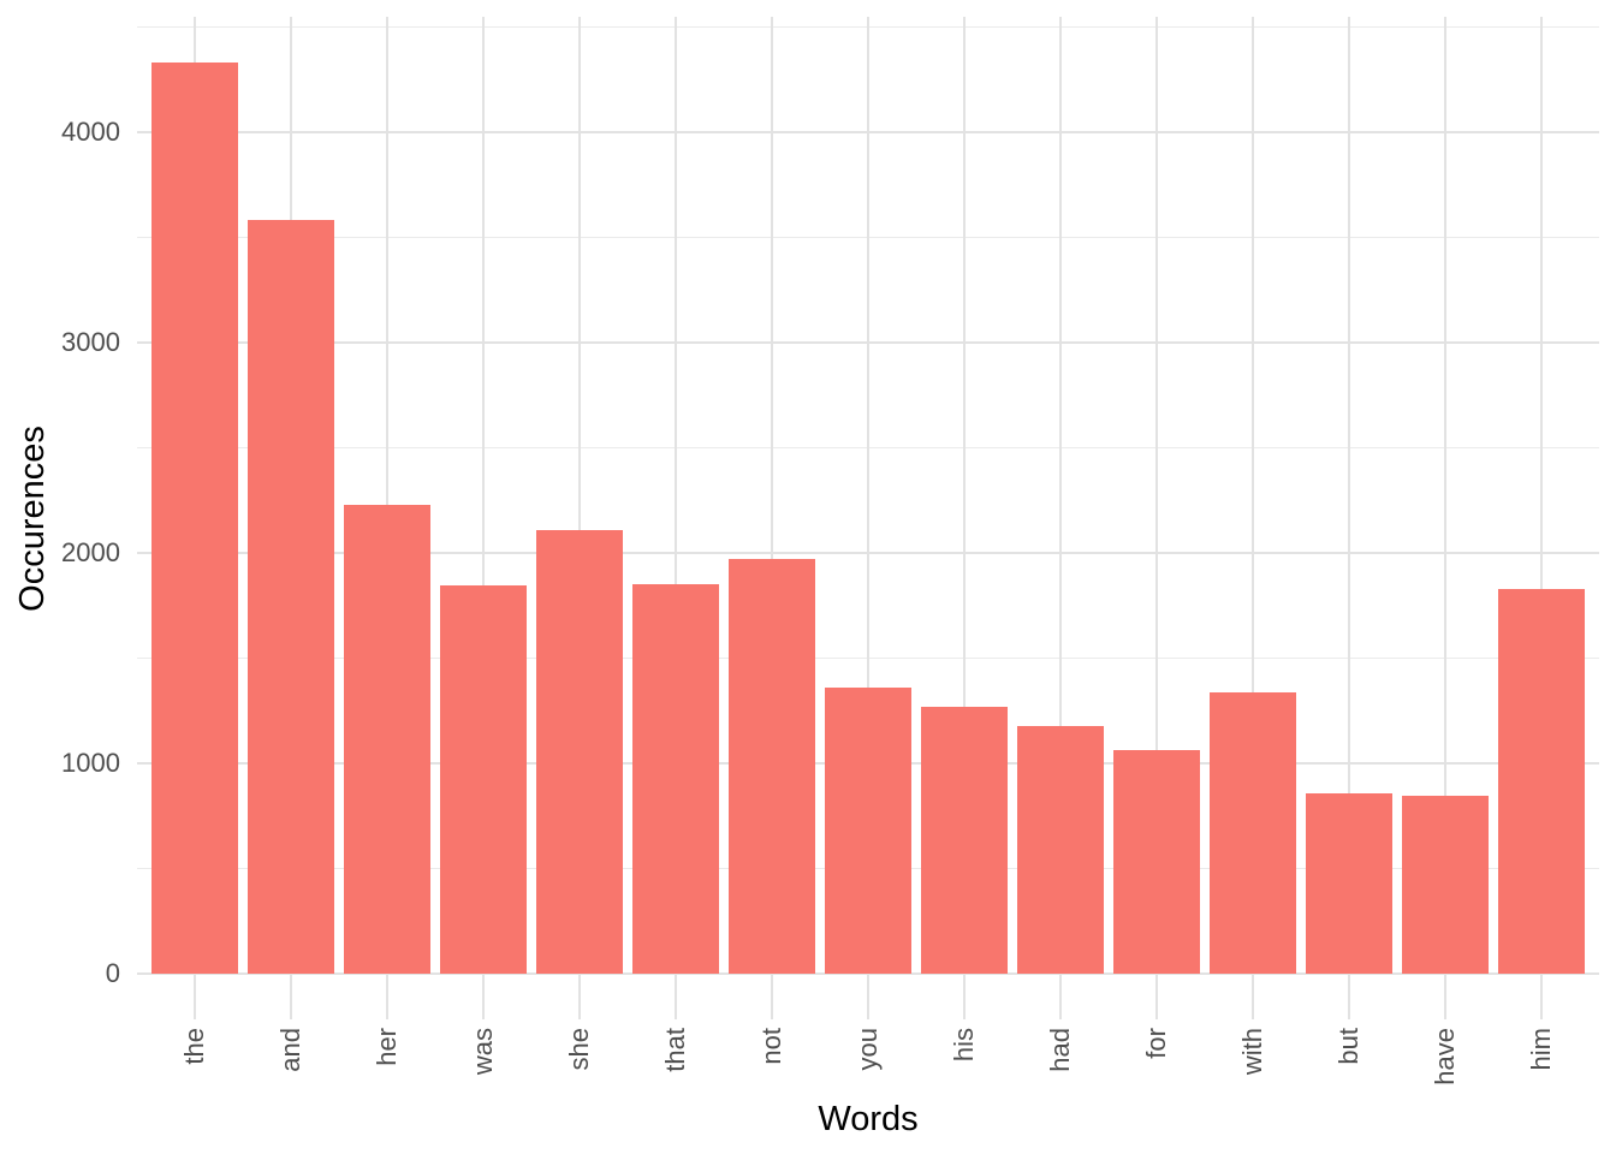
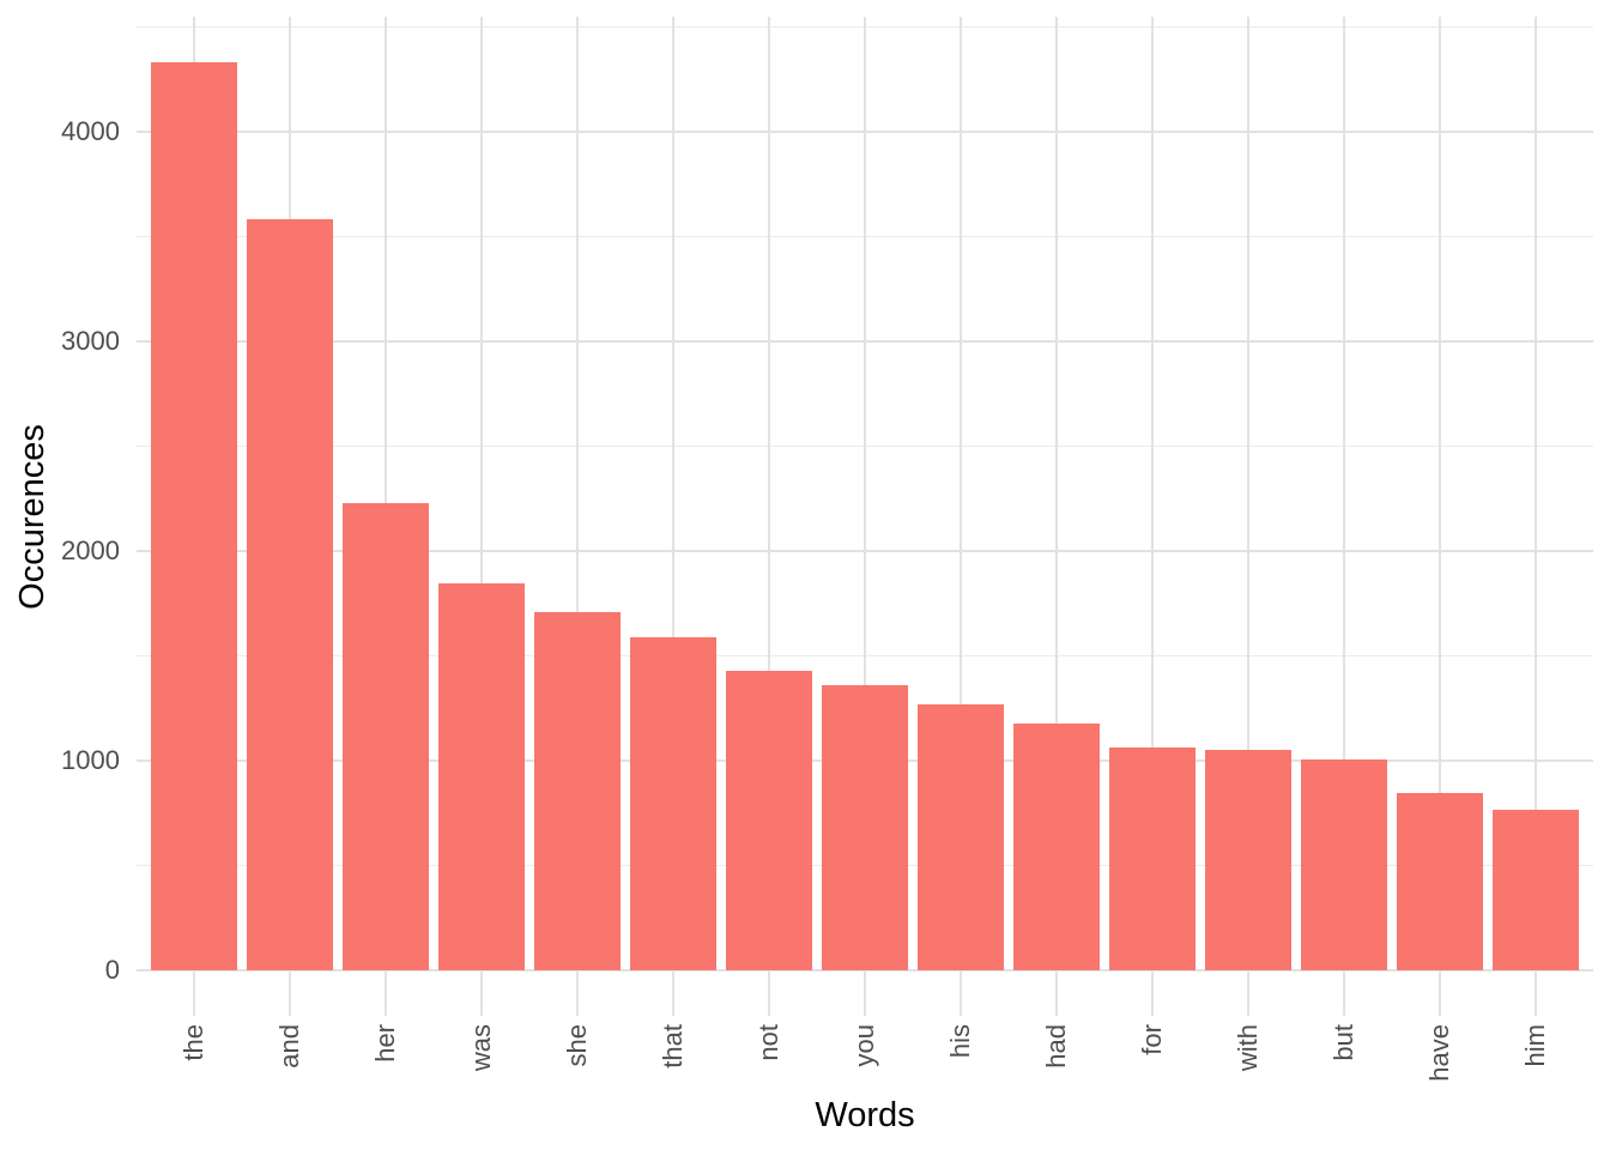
she: 2110 -> 1710
that: 1850 -> 1590
not: 1970 -> 1430
with: 1340 -> 1050
but: 860 -> 1000
him: 1830 -> 760
